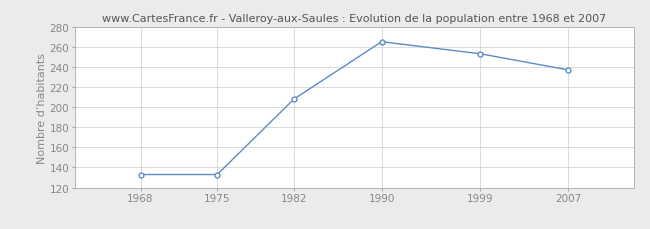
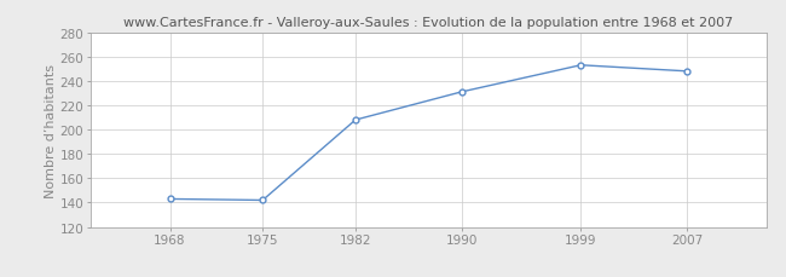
1968: 133 -> 143
1975: 133 -> 142
1990: 265 -> 231
2007: 237 -> 248
